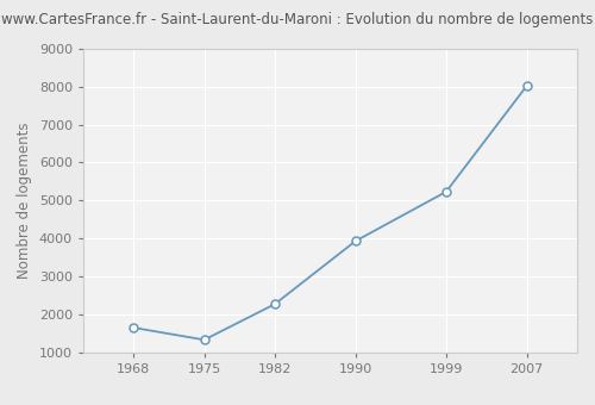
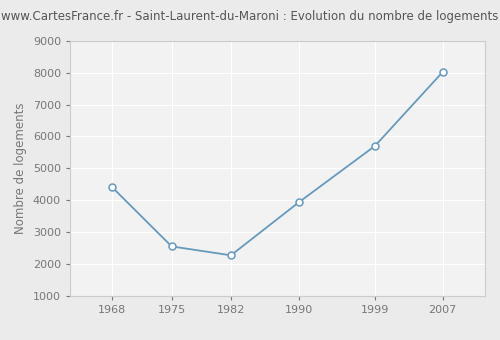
1968: 1650 -> 4400
1975: 1330 -> 2550
1999: 5230 -> 5700
